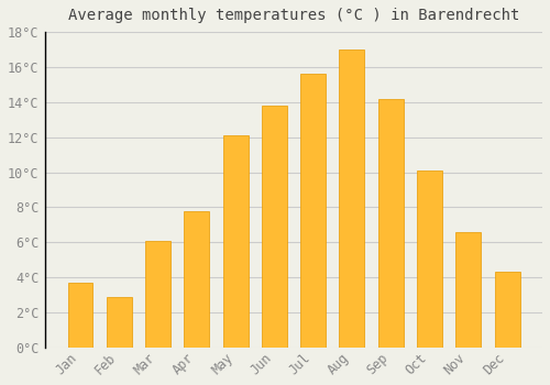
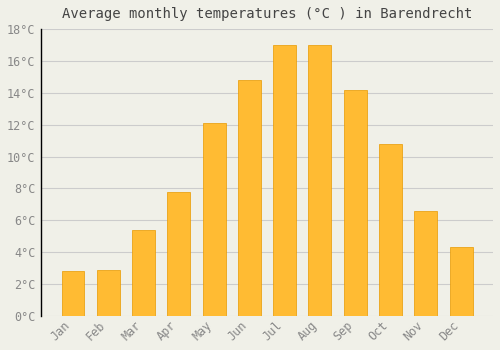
Jan: 3.7°C -> 2.8°C
Mar: 6.1°C -> 5.4°C
Jun: 13.8°C -> 14.8°C
Jul: 15.6°C -> 17.0°C
Oct: 10.1°C -> 10.8°C
